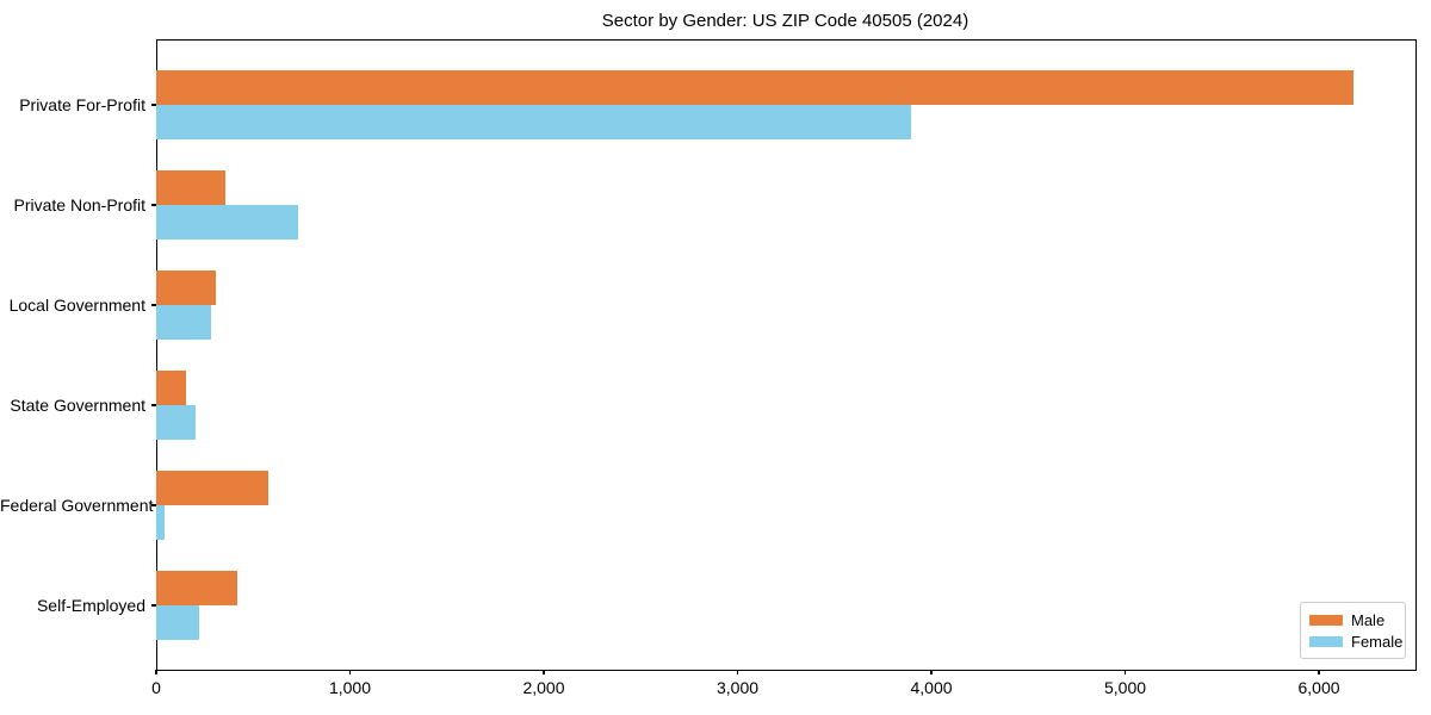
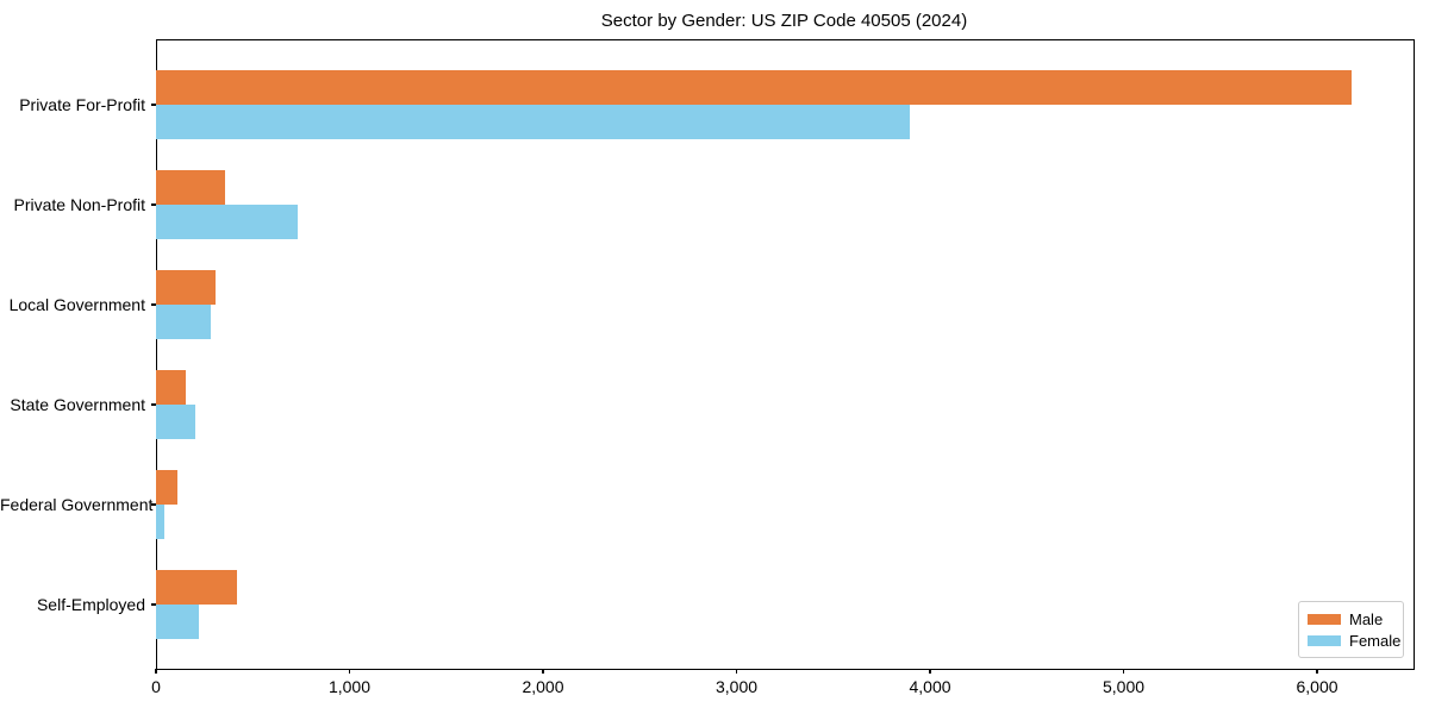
Male/Federal Government: 580 -> 110
